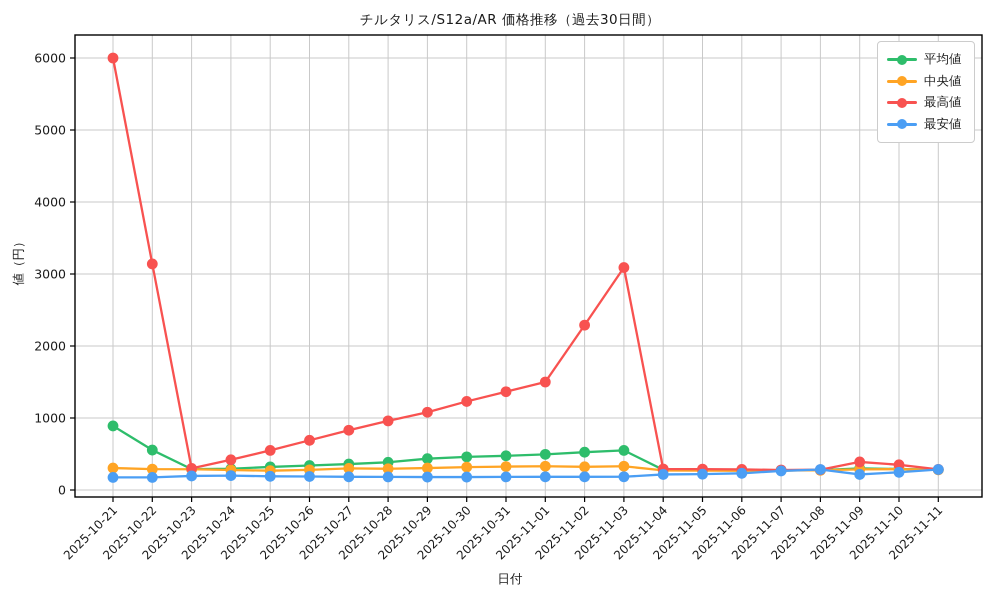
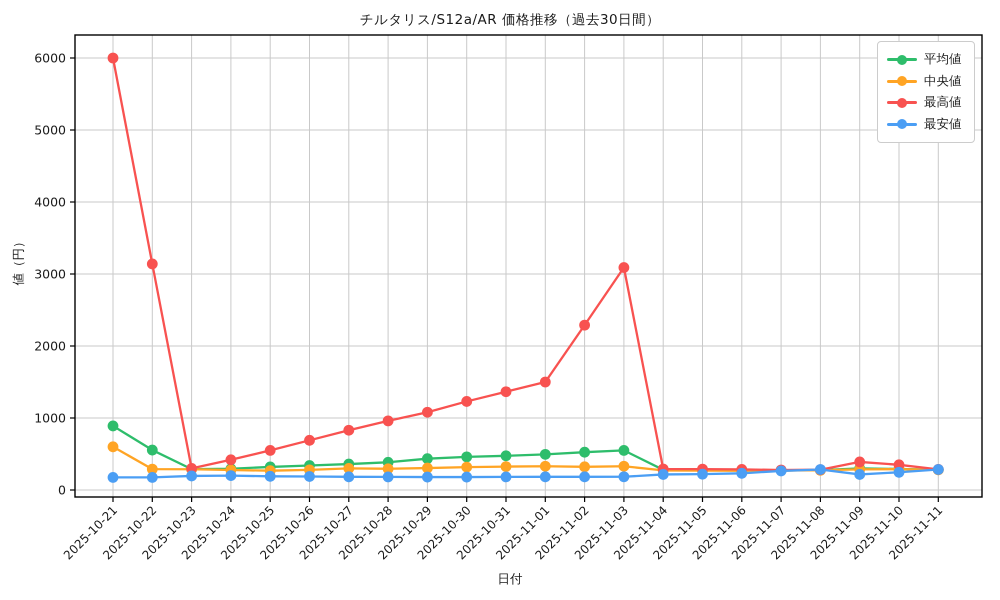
中央値/2025-10-21: 300 -> 600
